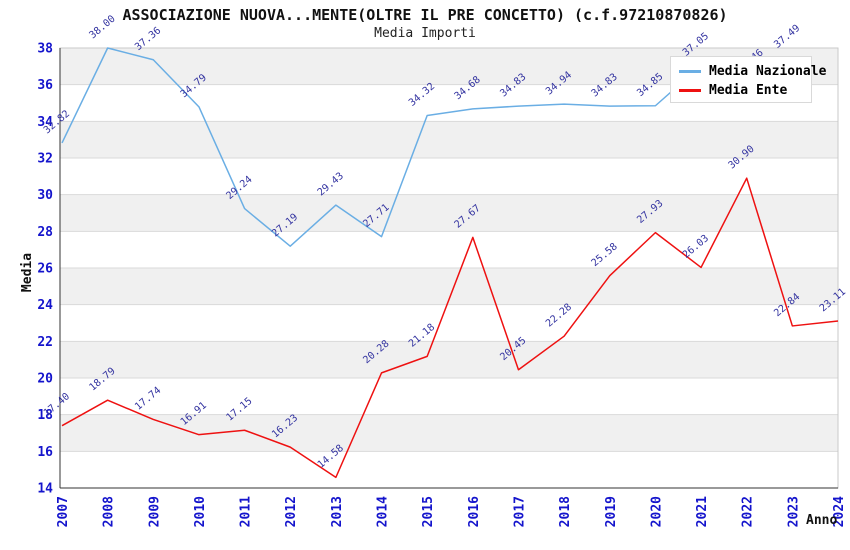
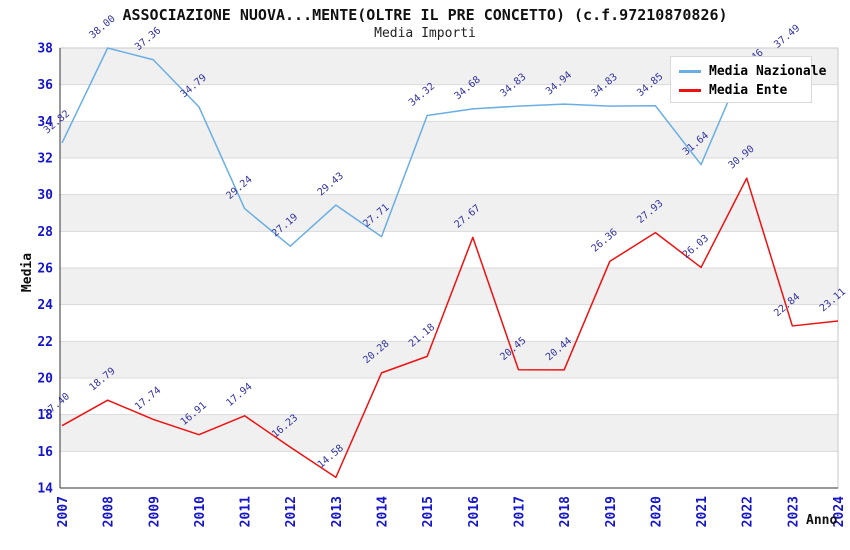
Media Ente/2011: 17.15 -> 17.94
Media Ente/2018: 22.28 -> 20.44
Media Ente/2019: 25.58 -> 26.36
Media Nazionale/2021: 37.05 -> 31.64
